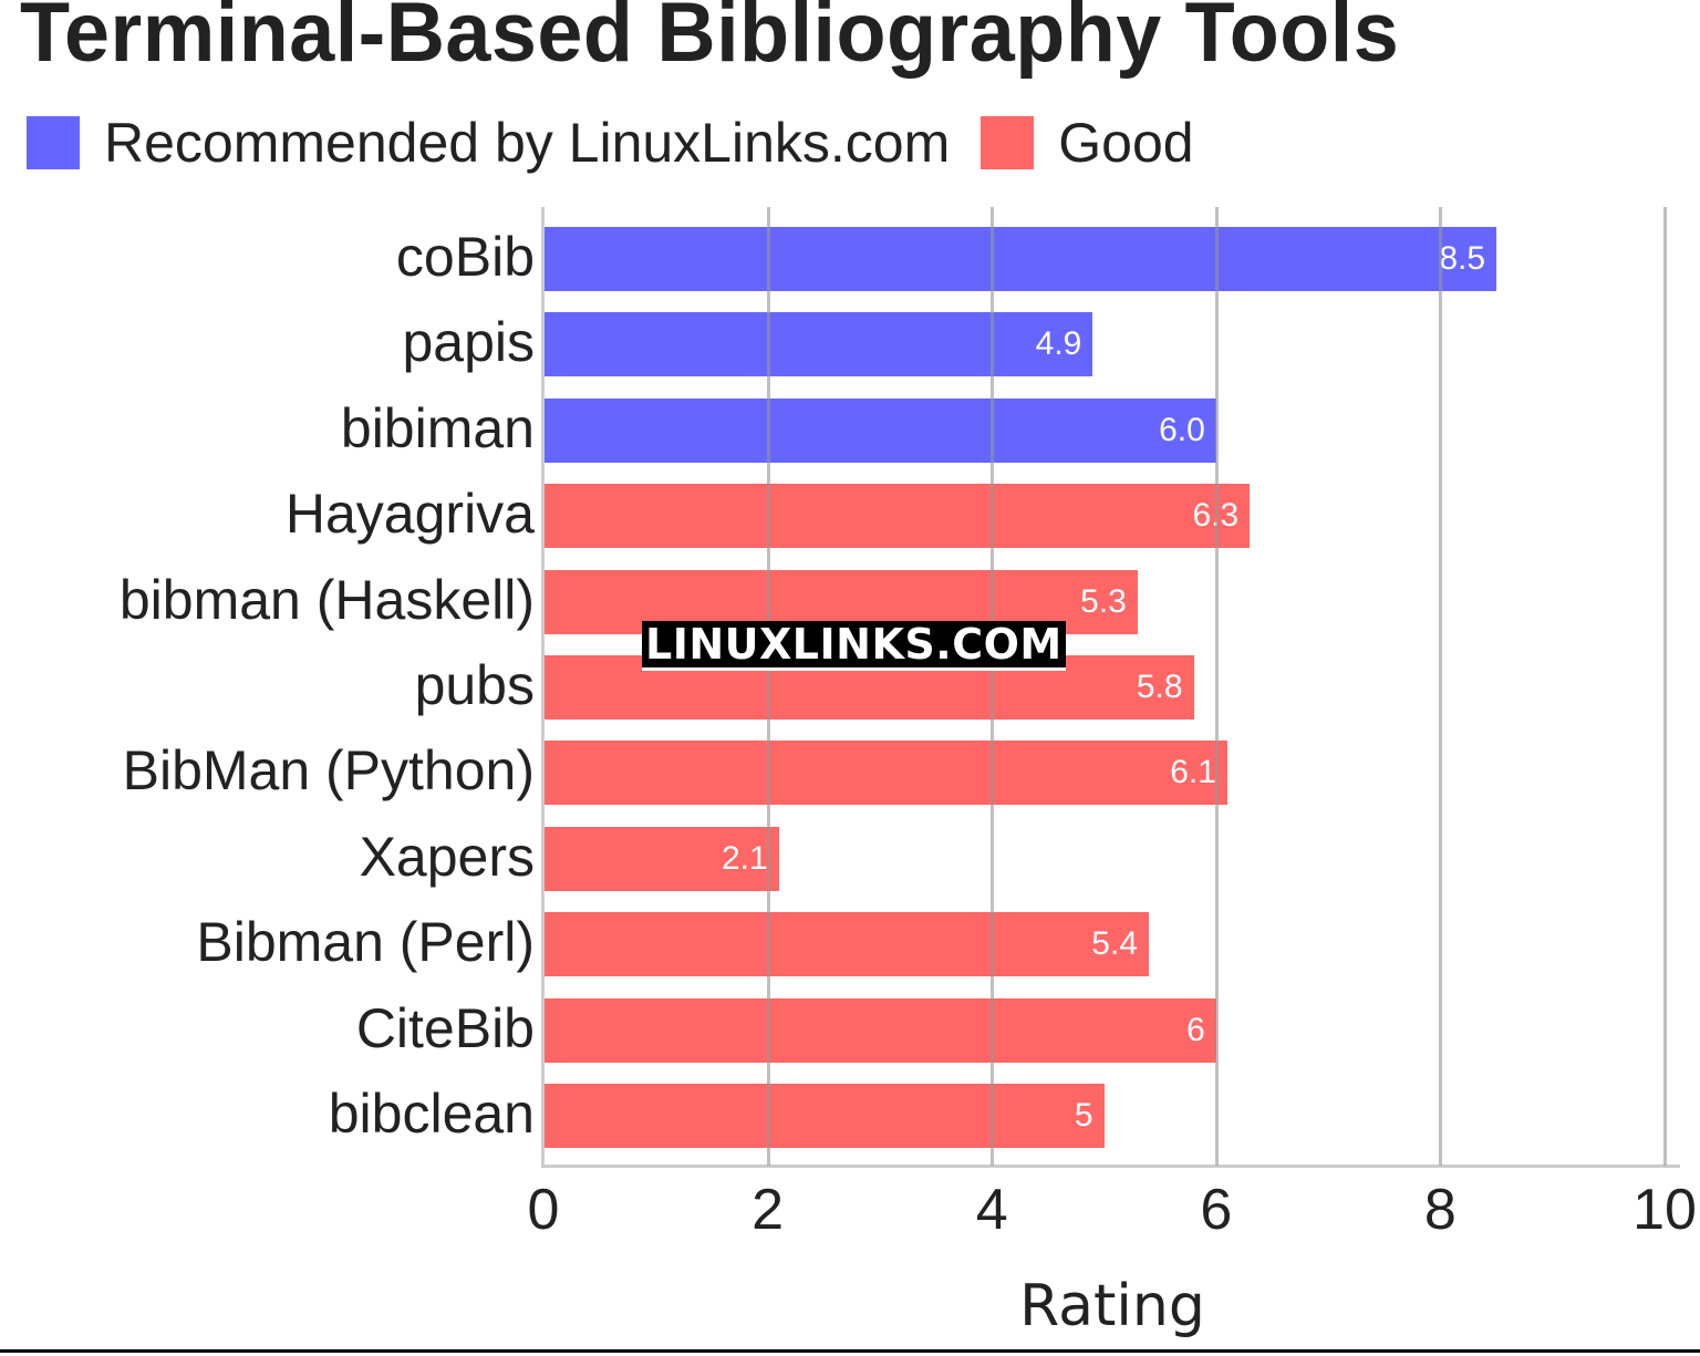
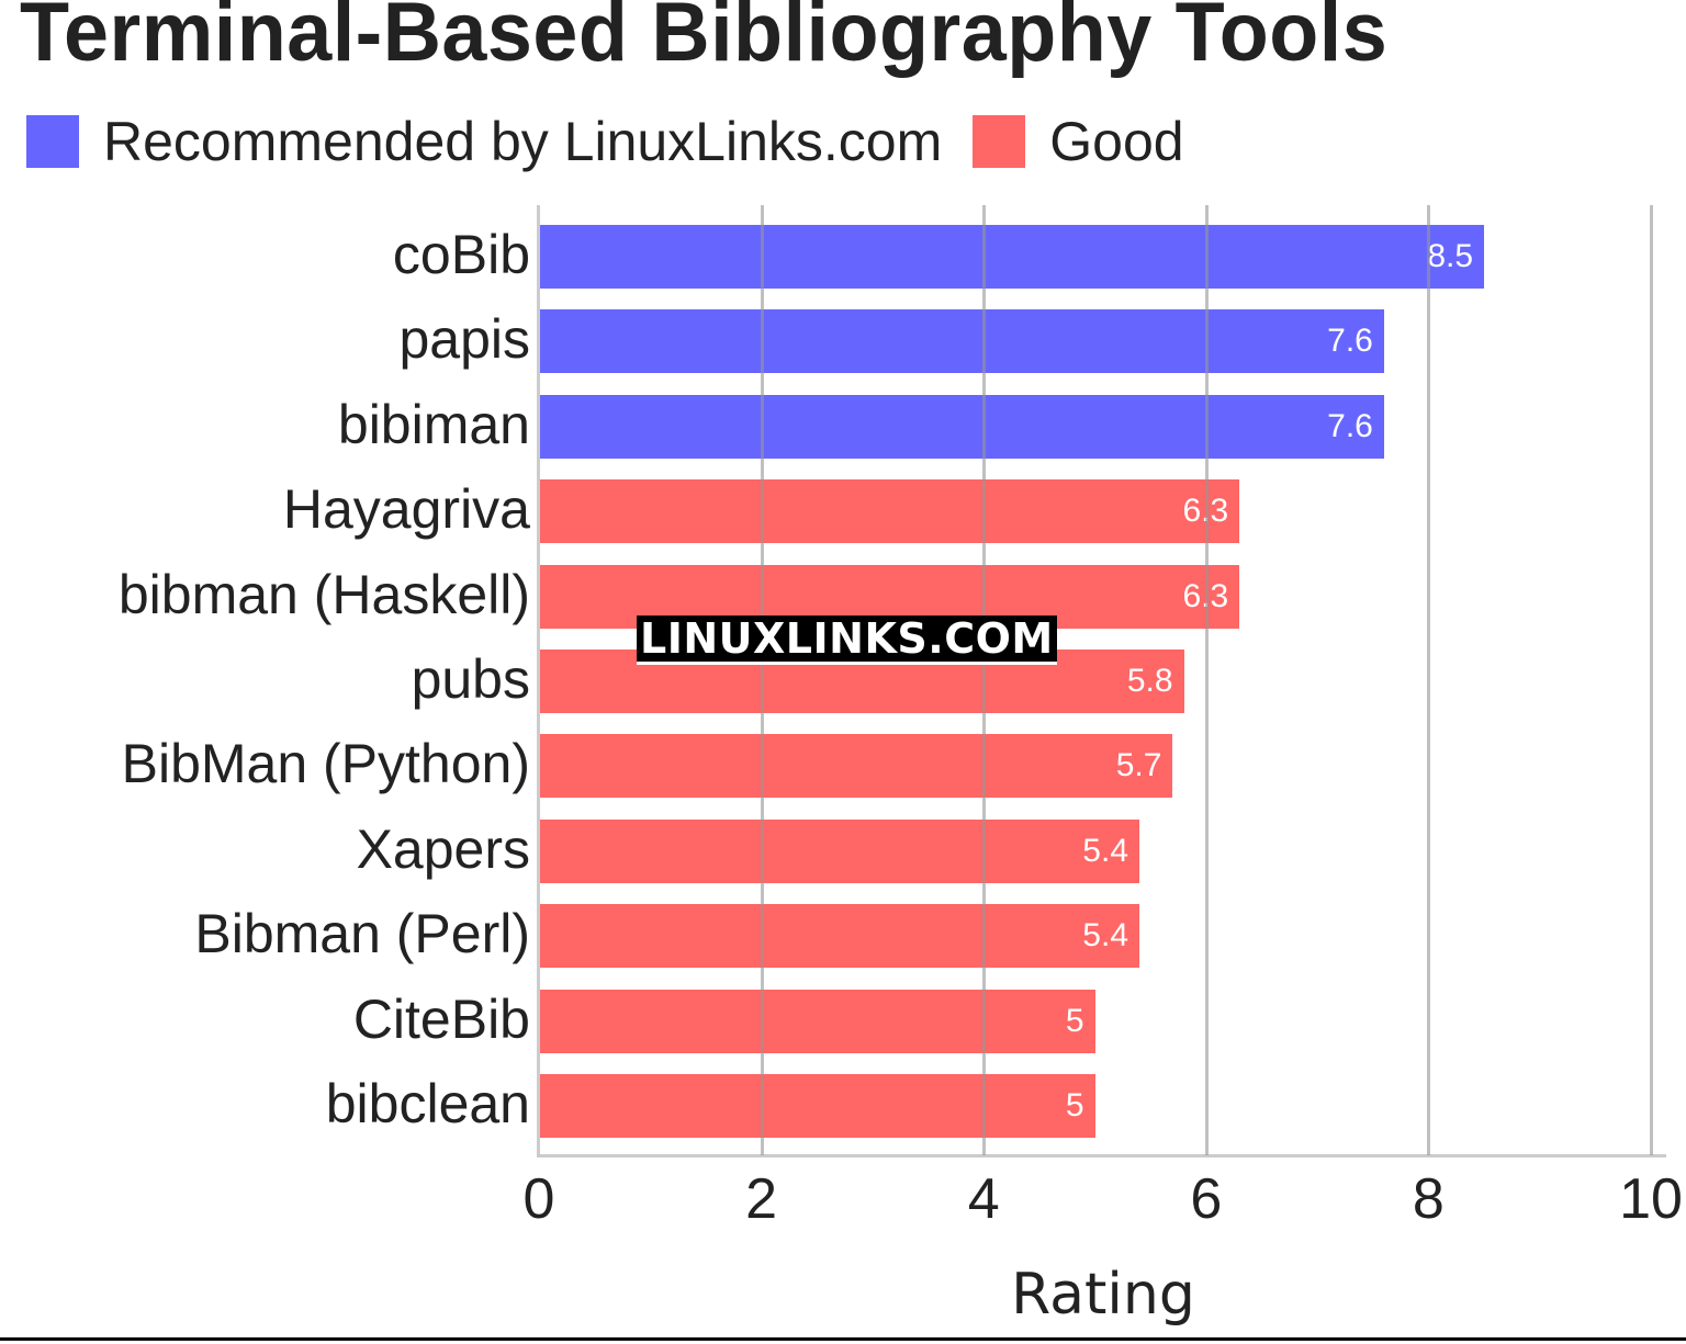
papis: 4.9 -> 7.6
bibiman: 6.0 -> 7.6
bibman (Haskell): 5.3 -> 6.3
BibMan (Python): 6.1 -> 5.7
Xapers: 2.1 -> 5.4
CiteBib: 6 -> 5
